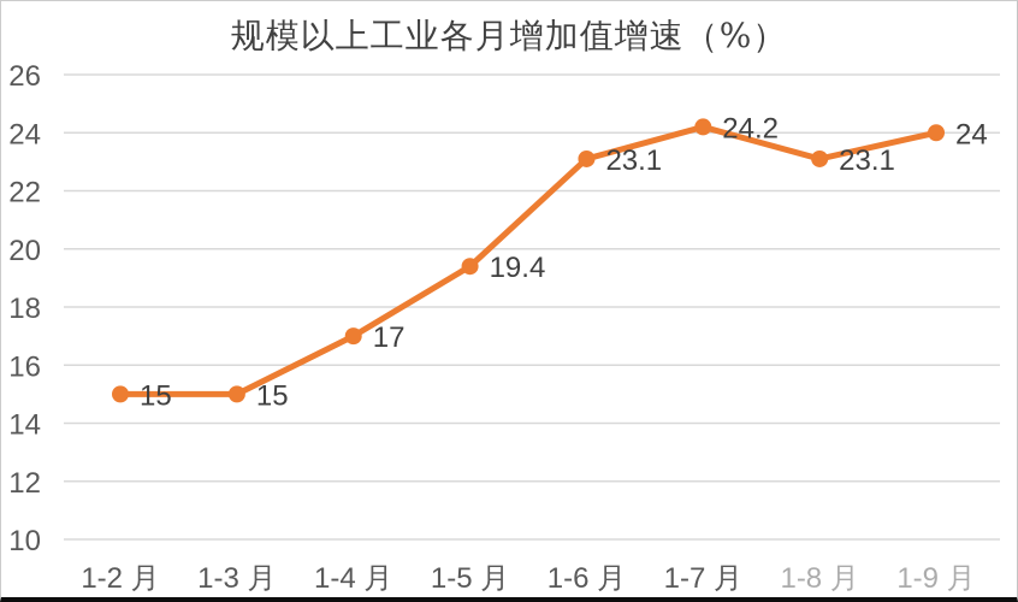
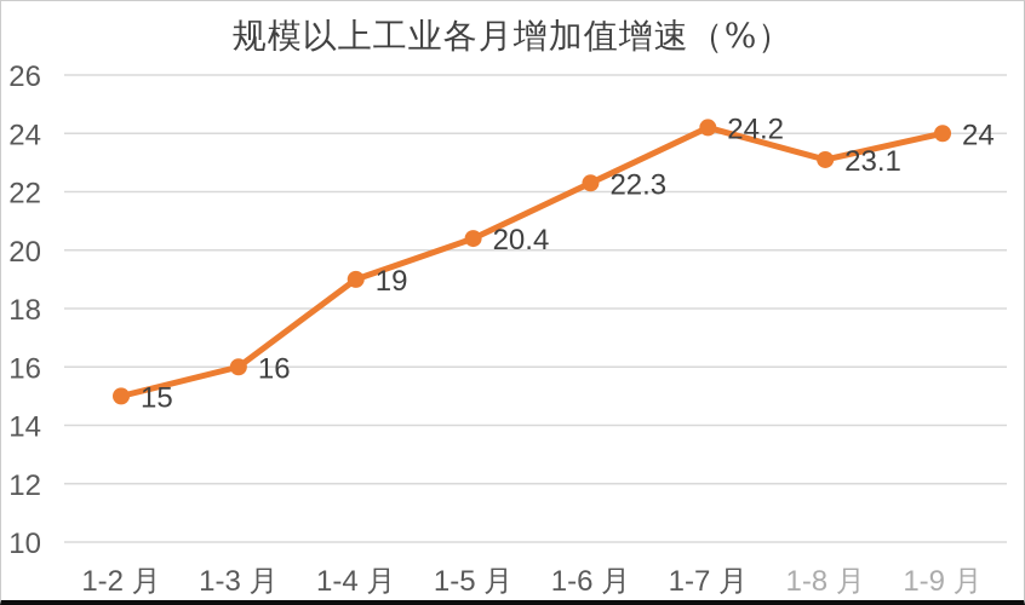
1-3 月: 15 -> 16
1-4 月: 17 -> 19
1-5 月: 19.4 -> 20.4
1-6 月: 23.1 -> 22.3
